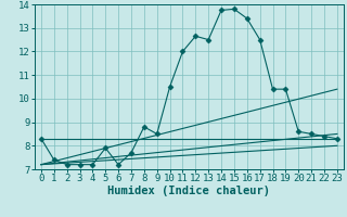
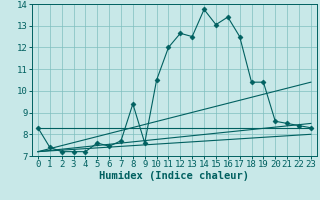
5: 7.90 -> 7.60
6: 7.20 -> 7.45
8: 8.80 -> 9.40
9: 8.50 -> 7.60
15: 13.80 -> 13.05
